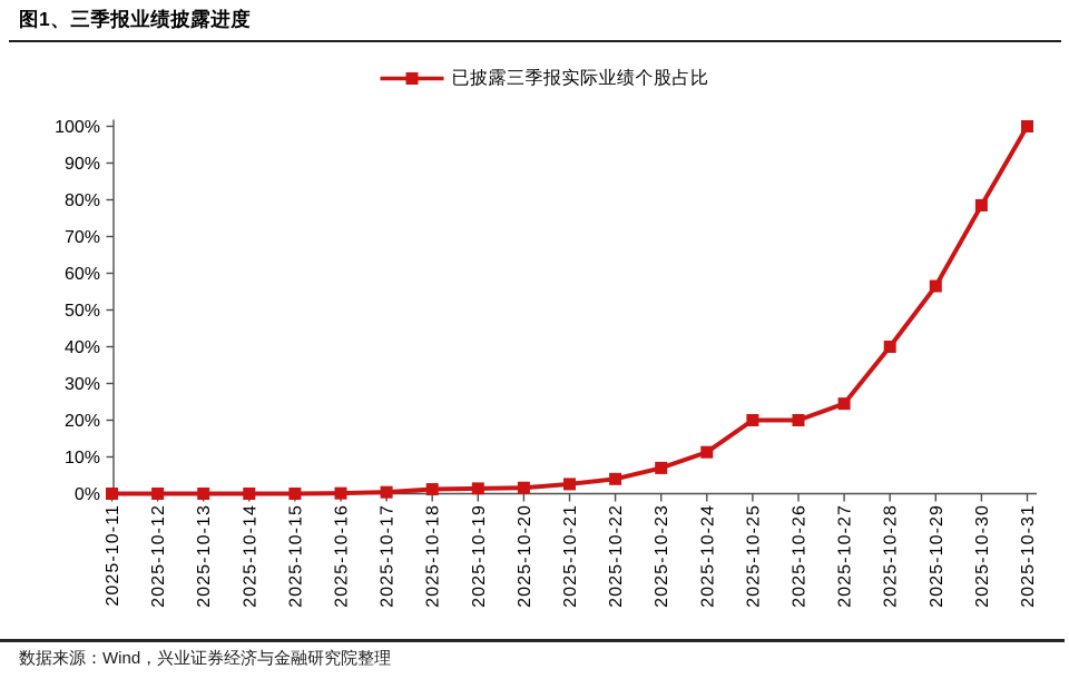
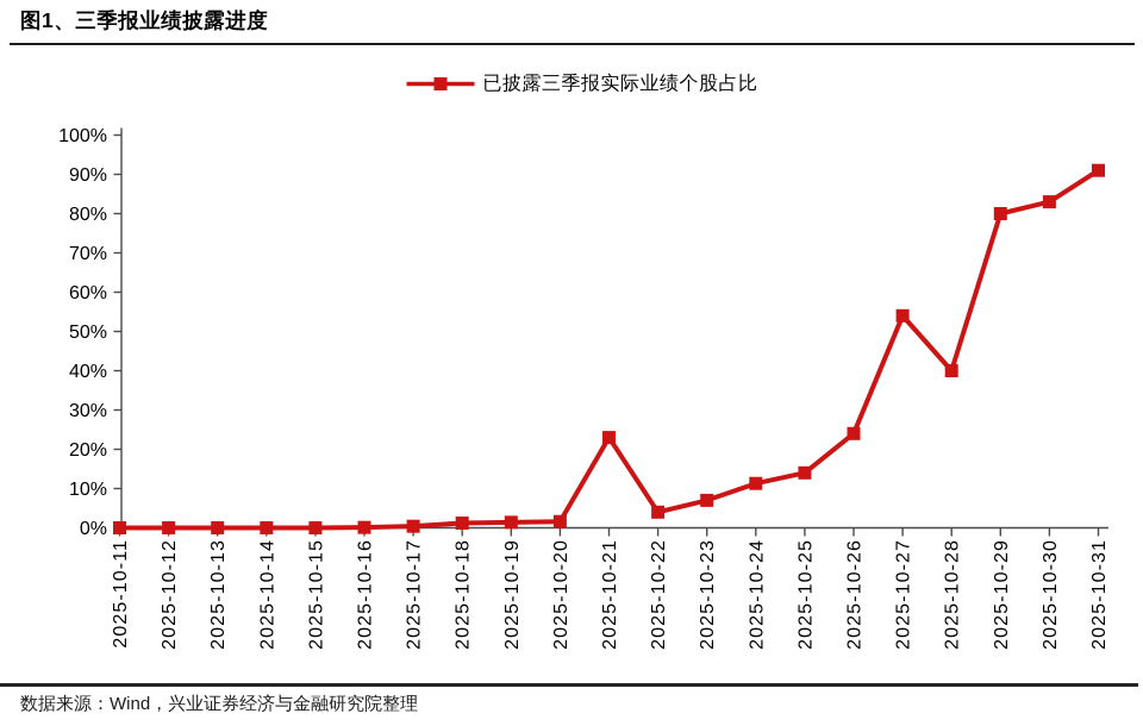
2025-10-21: 3% -> 23%
2025-10-25: 20% -> 14%
2025-10-26: 20% -> 24%
2025-10-27: 24% -> 54%
2025-10-29: 56% -> 80%
2025-10-30: 78% -> 83%
2025-10-31: 100% -> 91%
